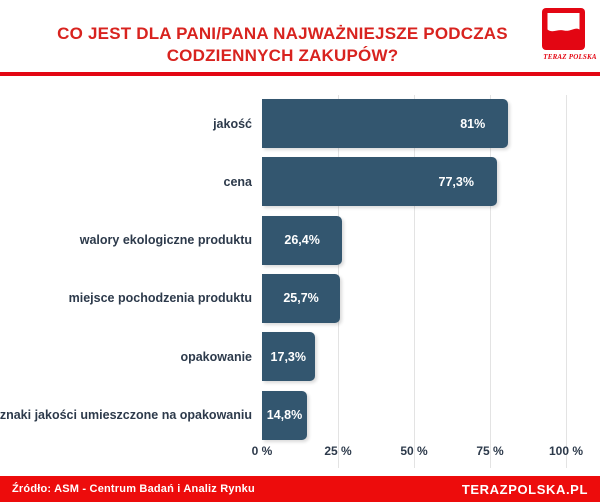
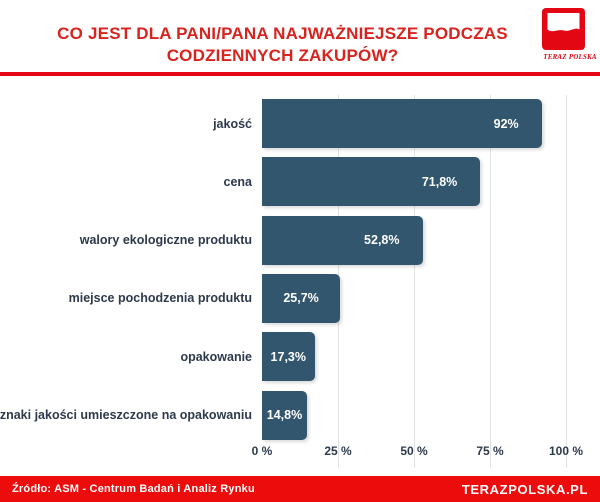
jakość: 81% -> 92%
cena: 77,3% -> 71,8%
walory ekologiczne produktu: 26,4% -> 52,8%
